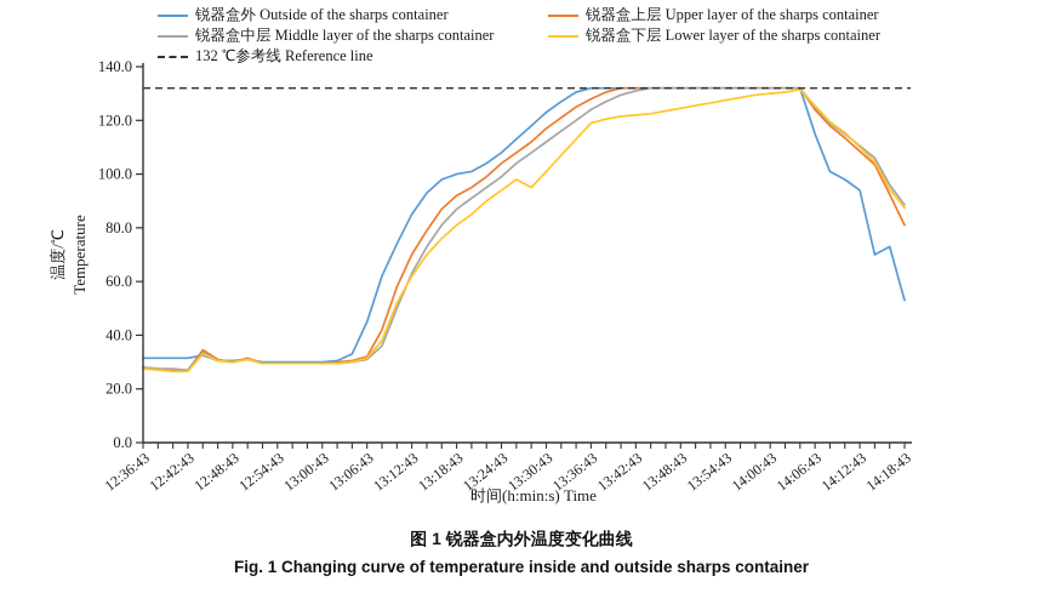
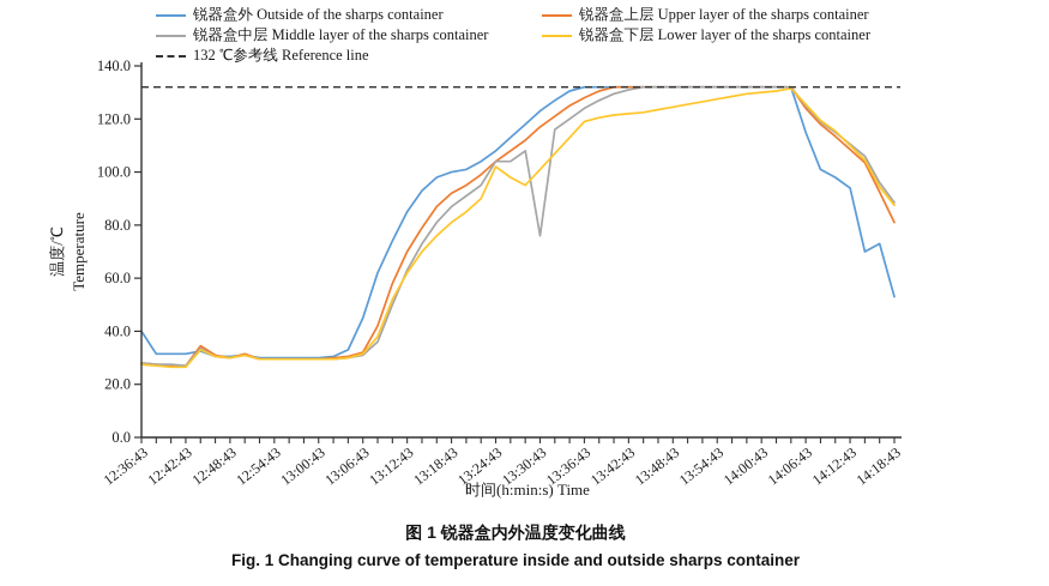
锐器盒外 Outside of the sharps container/12:36:43: 32 -> 40
锐器盒中层 Middle layer of the sharps container/13:24:43: 99 -> 104
锐器盒下层 Lower layer of the sharps container/13:24:43: 94 -> 102
锐器盒中层 Middle layer of the sharps container/13:30:43: 112 -> 76
